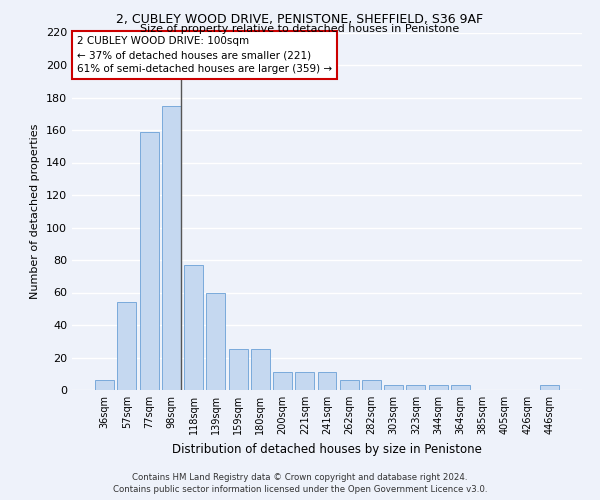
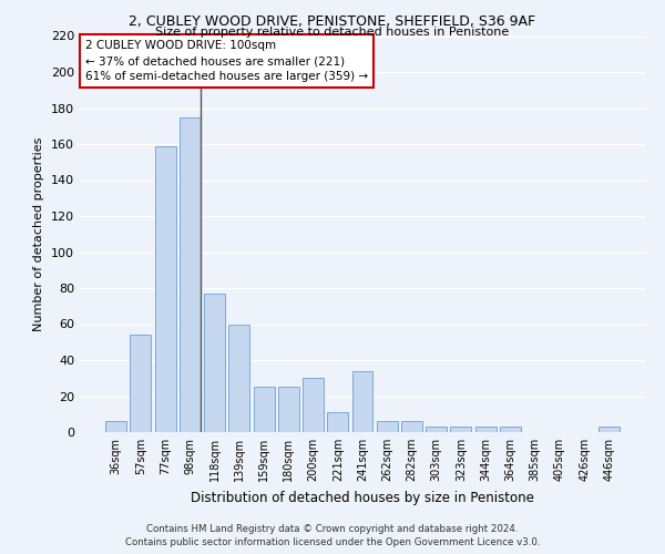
200sqm: 11 -> 30
241sqm: 11 -> 34
